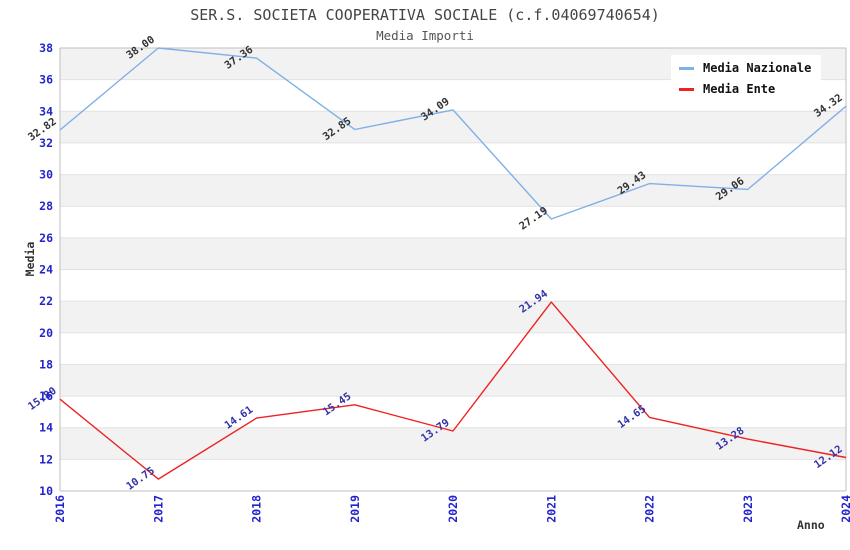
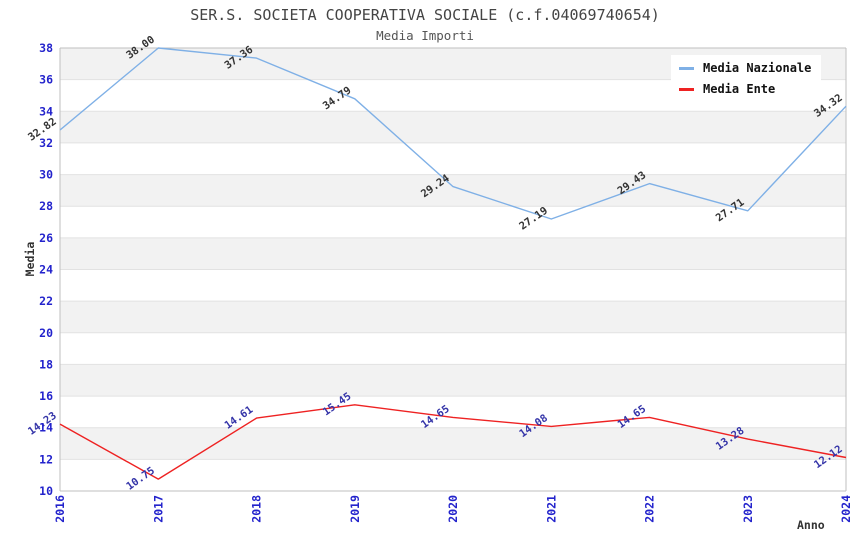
Media Ente/2016: 15.80 -> 14.23
Media Nazionale/2019: 32.85 -> 34.79
Media Nazionale/2020: 34.09 -> 29.24
Media Ente/2020: 13.79 -> 14.65
Media Ente/2021: 21.94 -> 14.08
Media Nazionale/2023: 29.06 -> 27.71
